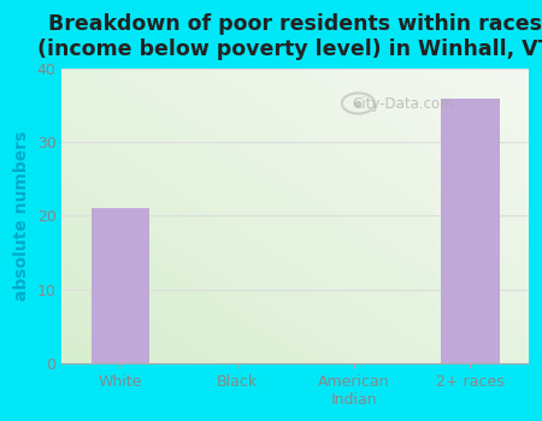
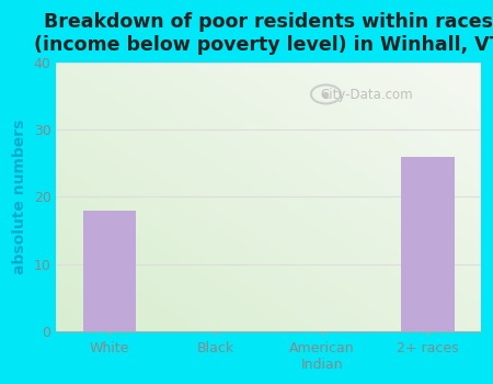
White: 21 -> 18
2+ races: 36 -> 26
